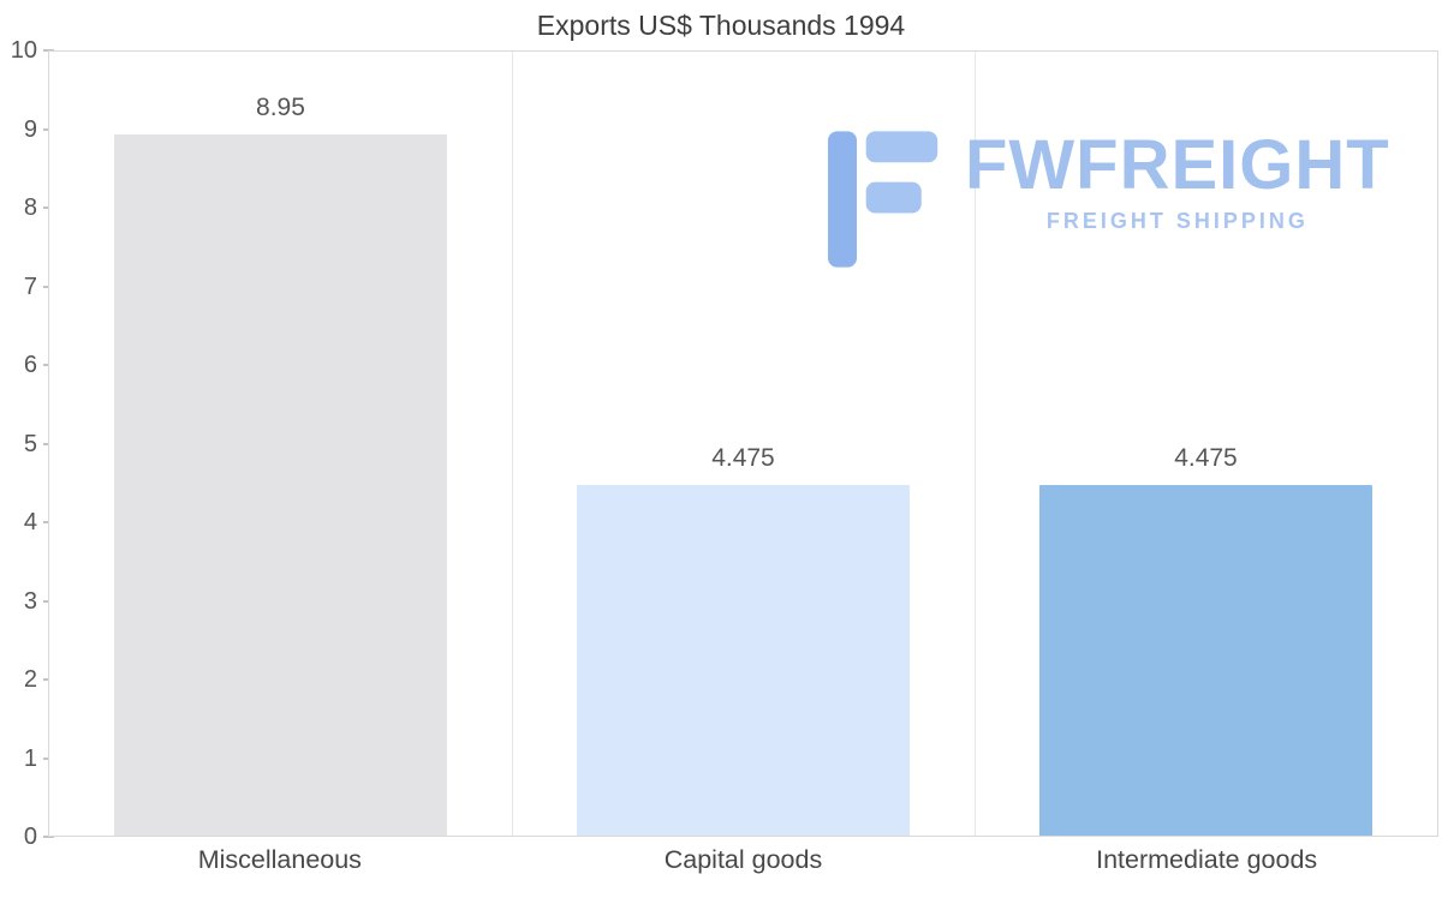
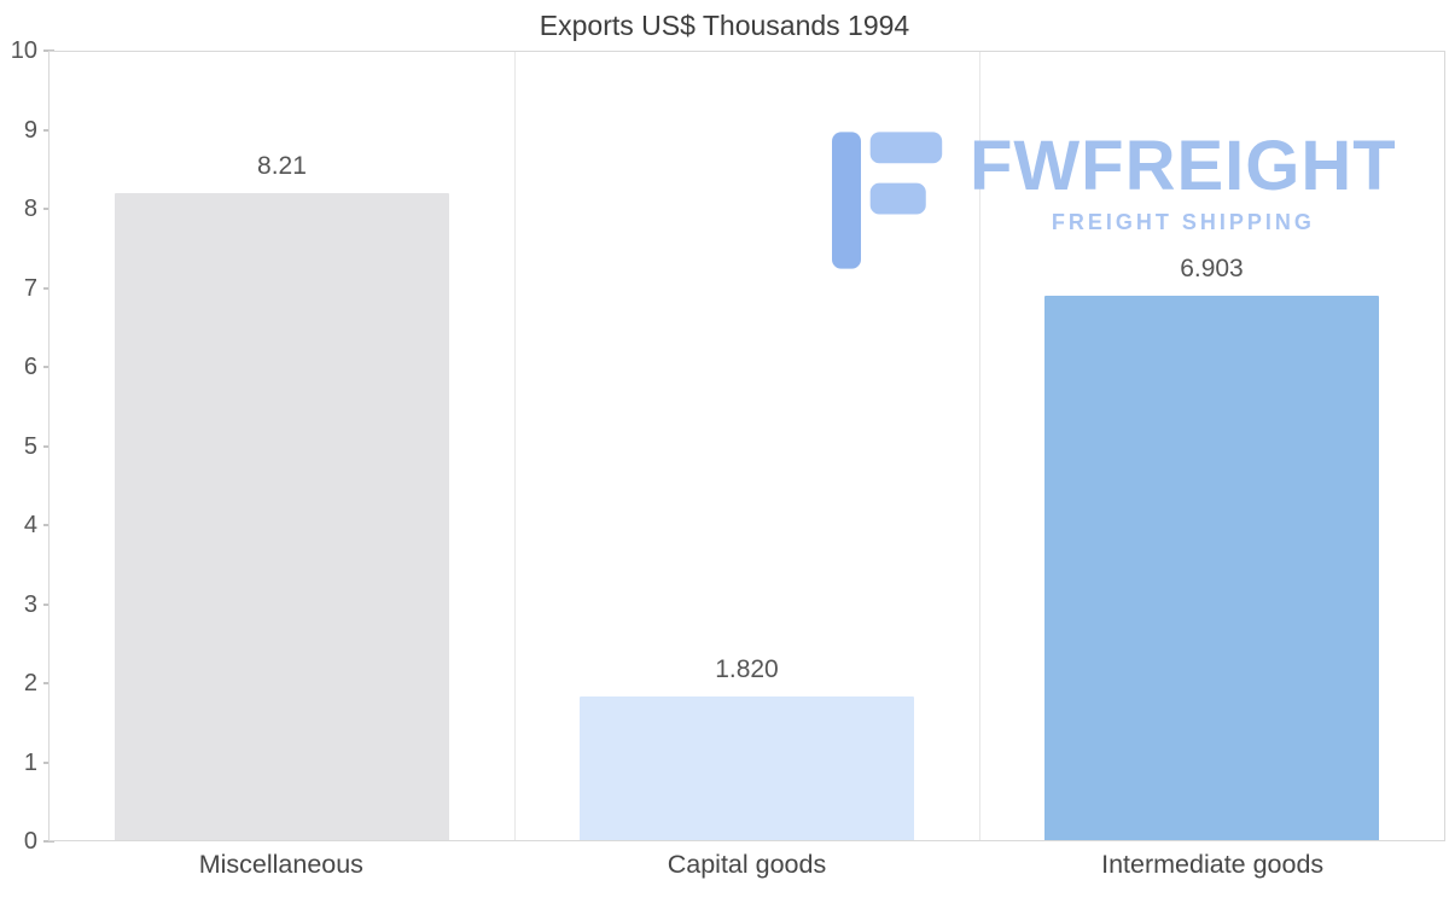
Miscellaneous: 8.95 -> 8.21
Capital goods: 4.475 -> 1.820
Intermediate goods: 4.475 -> 6.903
